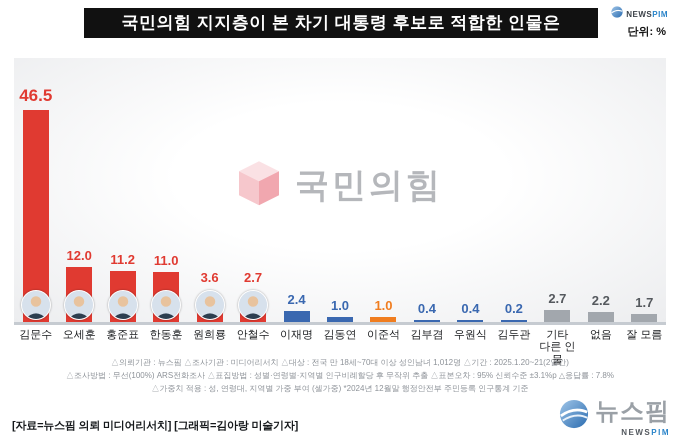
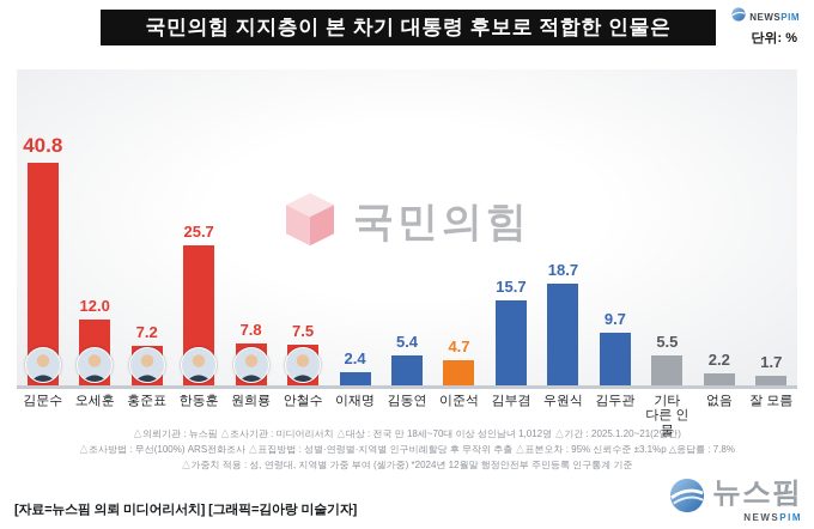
김문수: 46.5 -> 40.8
홍준표: 11.2 -> 7.2
한동훈: 11.0 -> 25.7
원희룡: 3.6 -> 7.8
안철수: 2.7 -> 7.5
김동연: 1.0 -> 5.4
이준석: 1.0 -> 4.7
김부겸: 0.4 -> 15.7
우원식: 0.4 -> 18.7
김두관: 0.2 -> 9.7
기타 다른 인물: 2.7 -> 5.5
